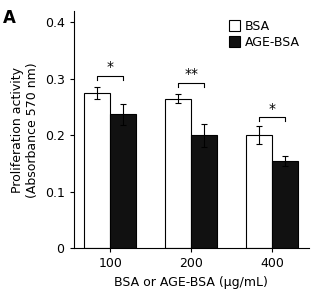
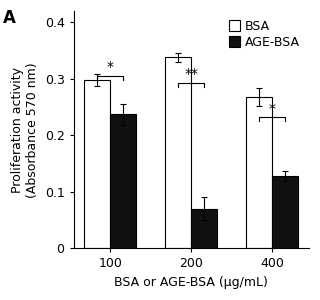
BSA/100: 0.275 -> 0.298
BSA/200: 0.265 -> 0.338
AGE-BSA/200: 0.200 -> 0.070
BSA/400: 0.200 -> 0.268
AGE-BSA/400: 0.155 -> 0.128
